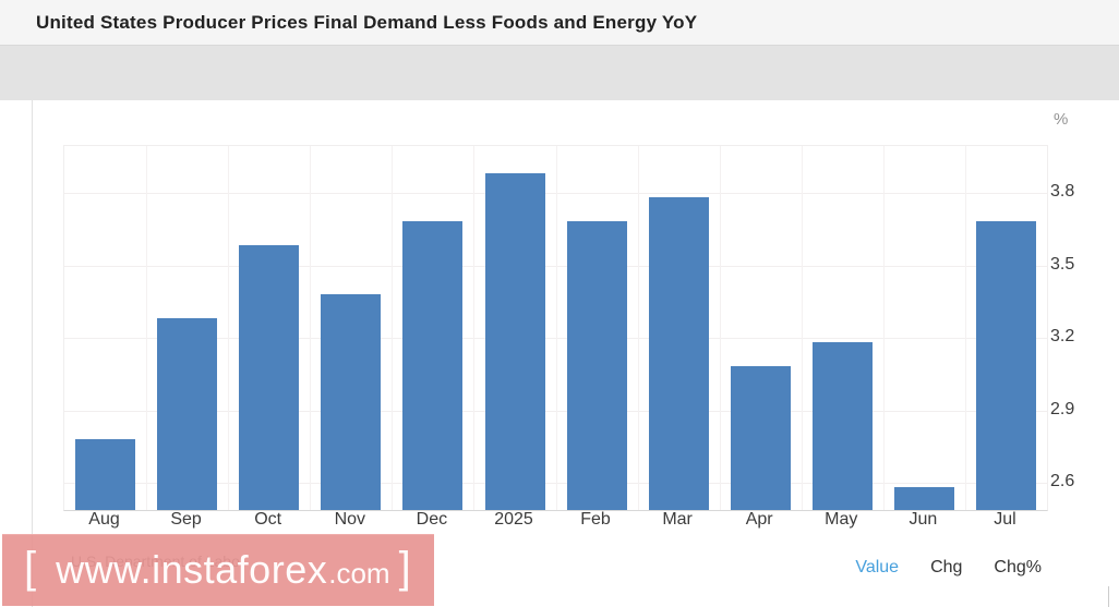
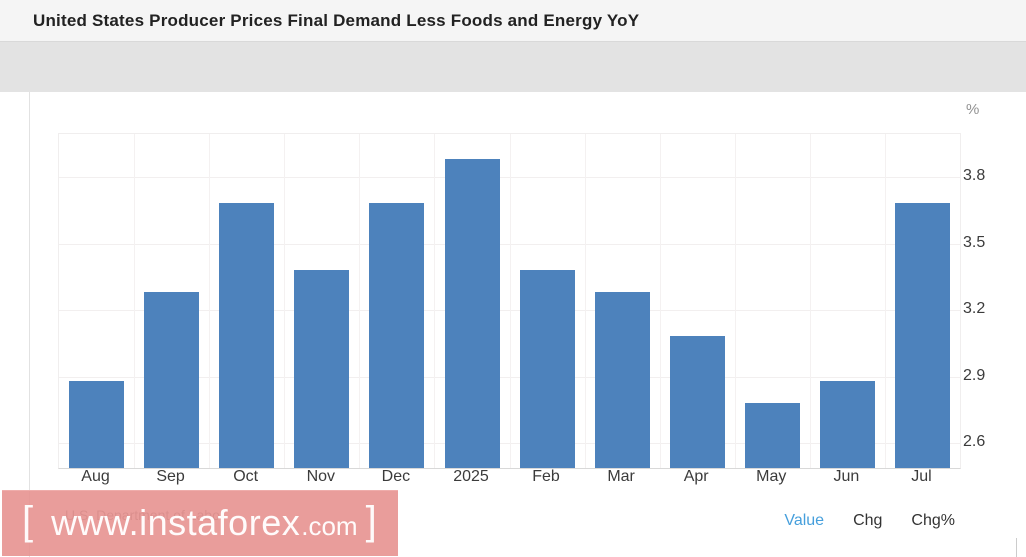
Aug: 2.8 -> 2.9
Oct: 3.6 -> 3.7
Feb: 3.7 -> 3.4
Mar: 3.8 -> 3.3
May: 3.2 -> 2.8
Jun: 2.6 -> 2.9
